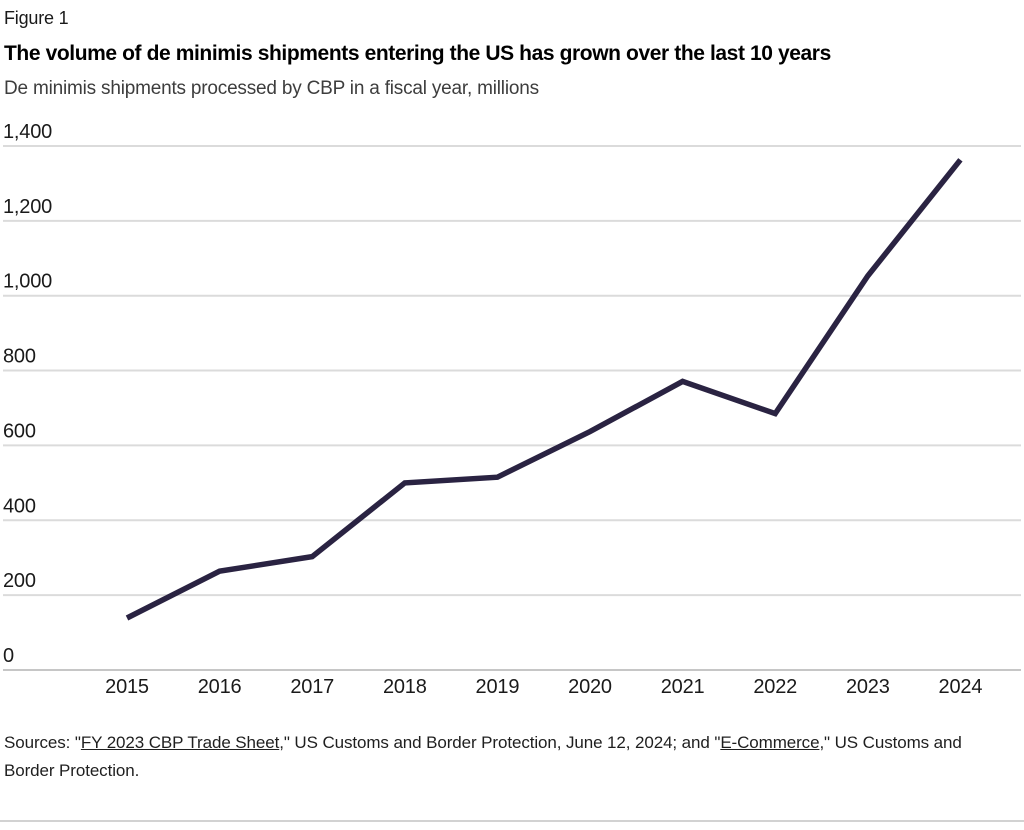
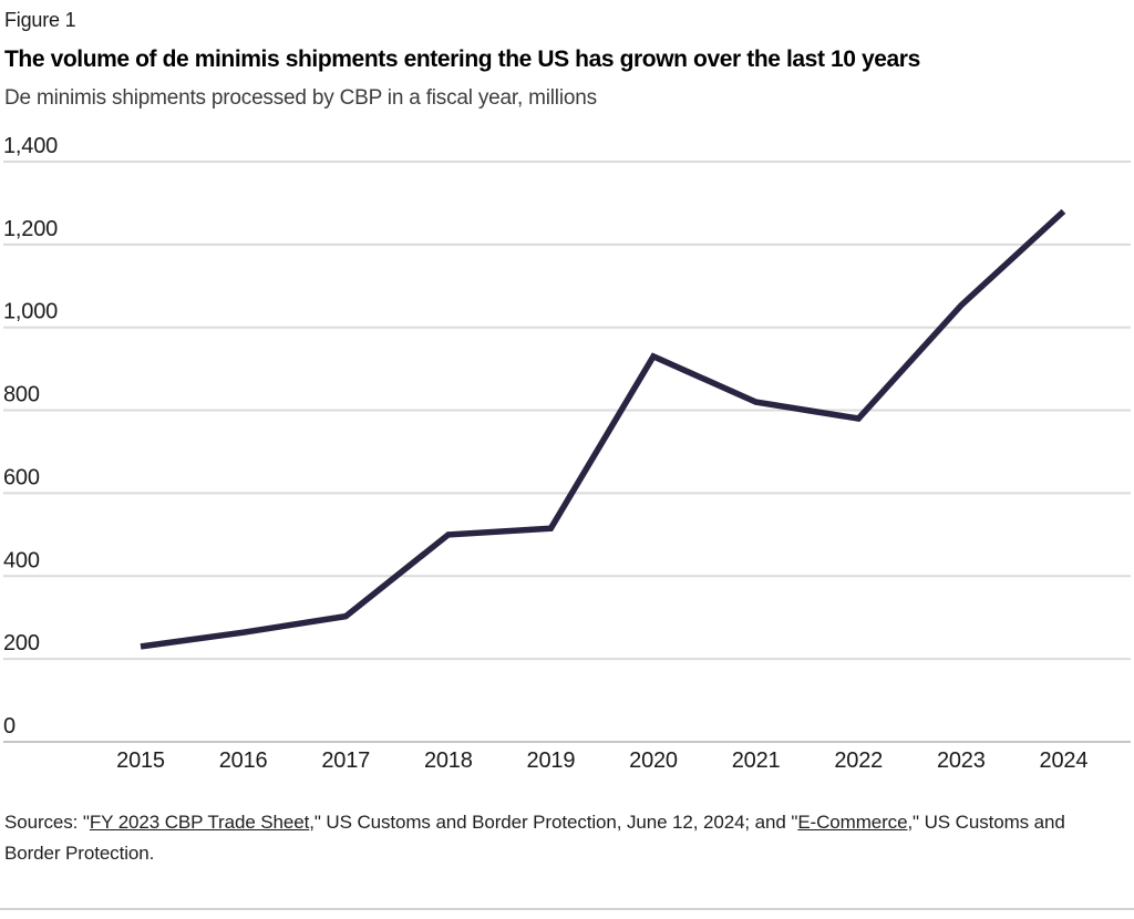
2015: 140 -> 230
2020: 640 -> 930
2021: 770 -> 820
2022: 680 -> 780
2024: 1360 -> 1280
